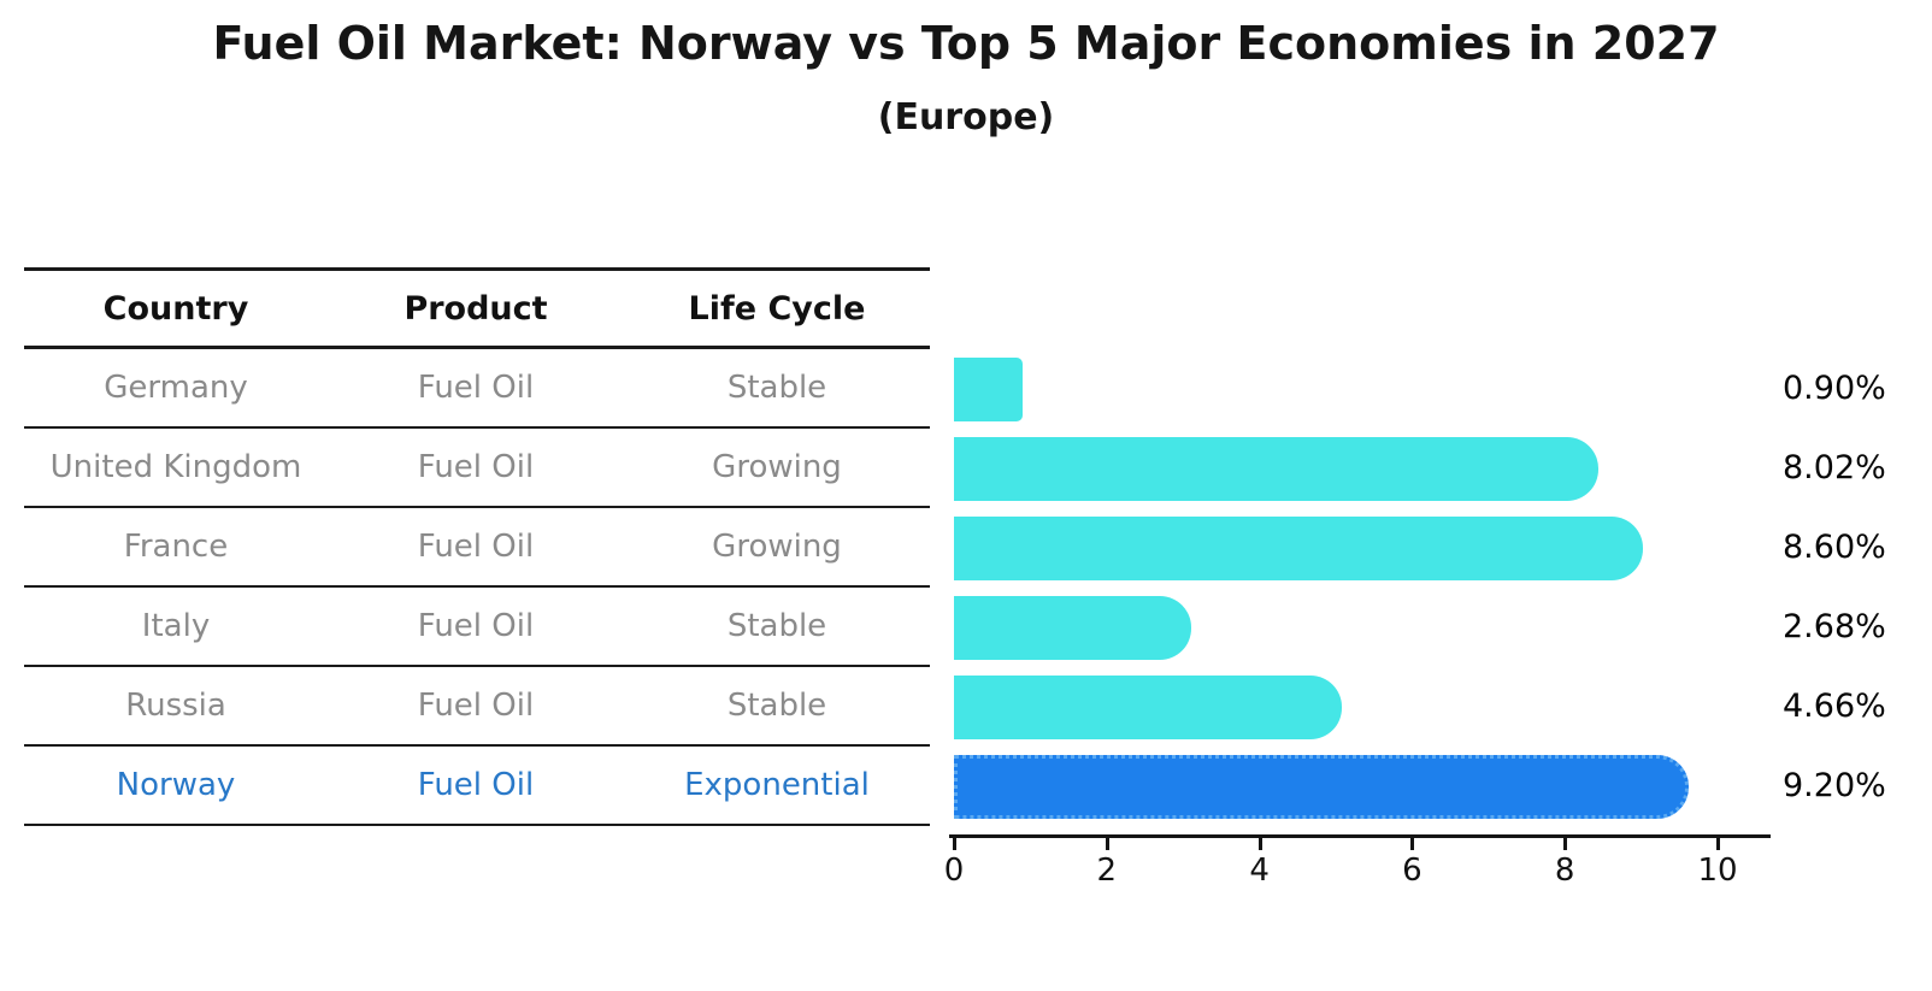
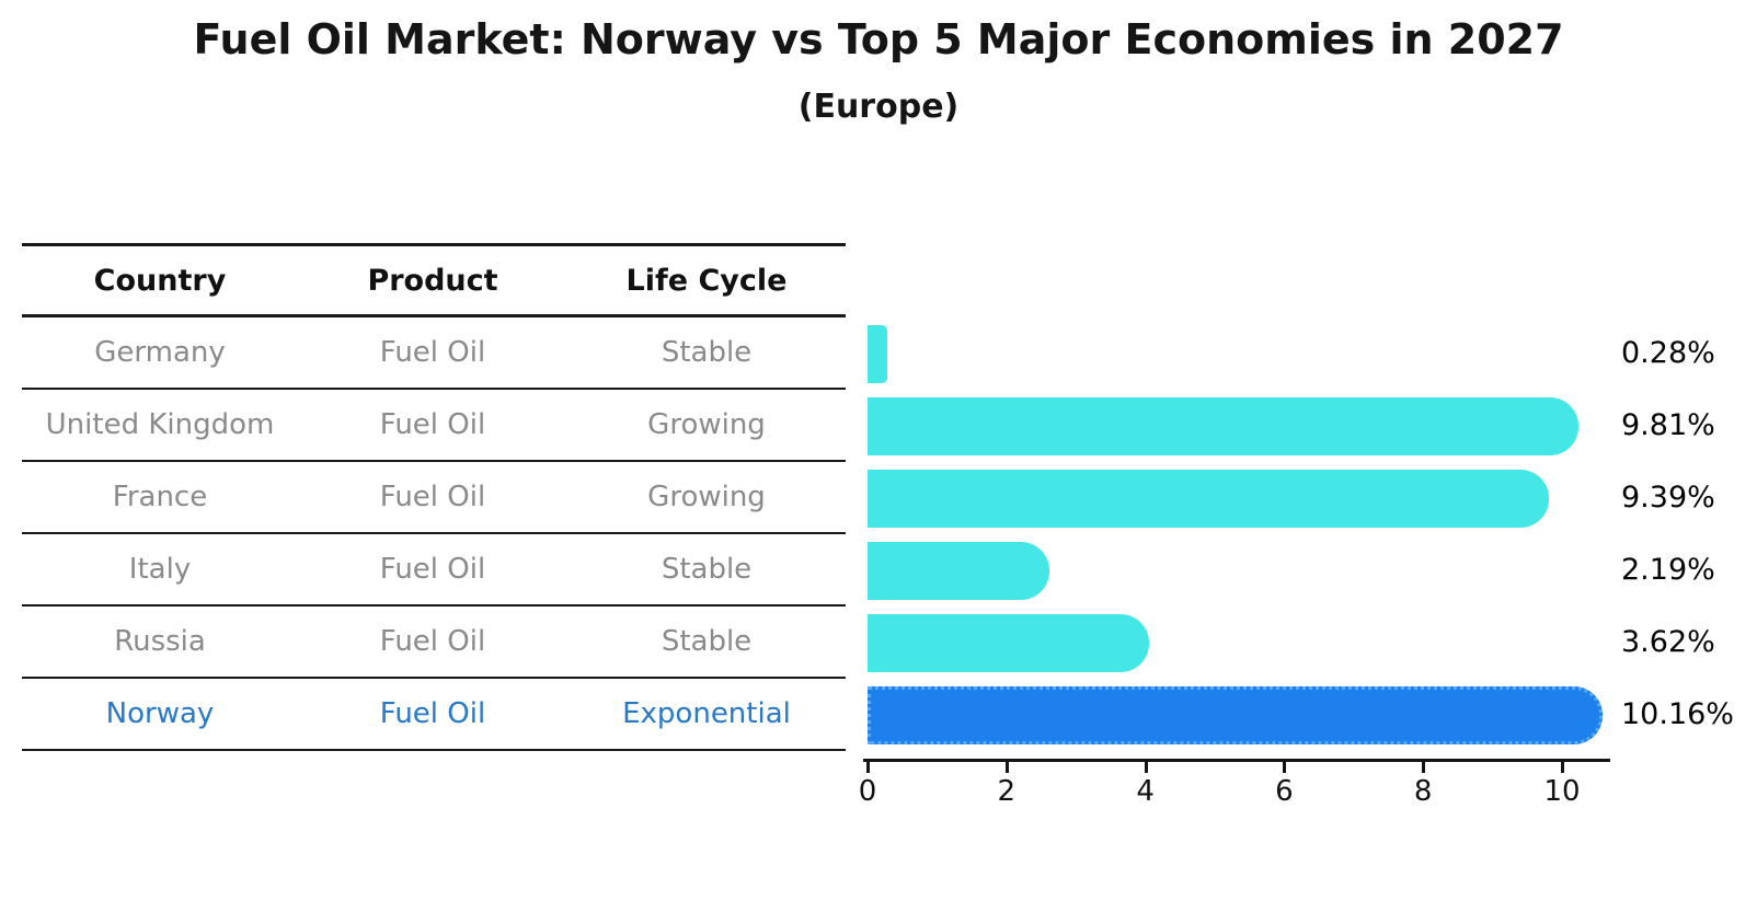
Germany: 0.90% -> 0.28%
United Kingdom: 8.02% -> 9.81%
France: 8.60% -> 9.39%
Italy: 2.68% -> 2.19%
Russia: 4.66% -> 3.62%
Norway: 9.20% -> 10.16%
